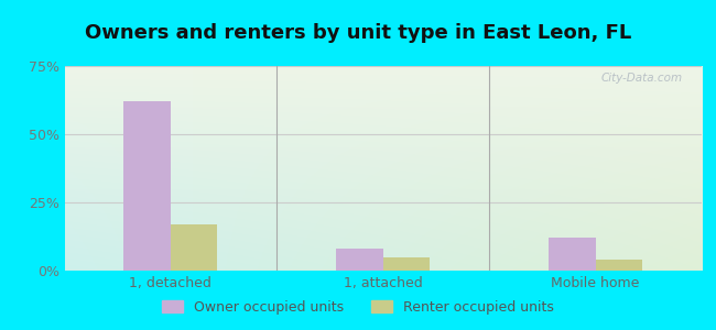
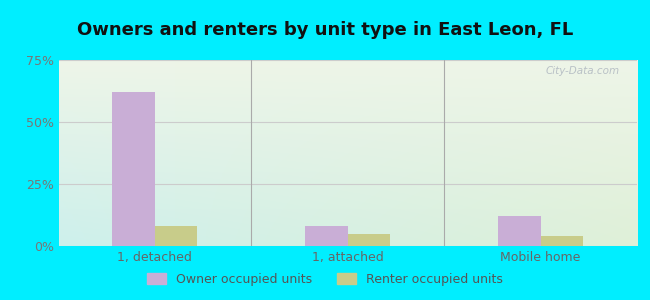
Renter occupied units/1, detached: 17% -> 8%
